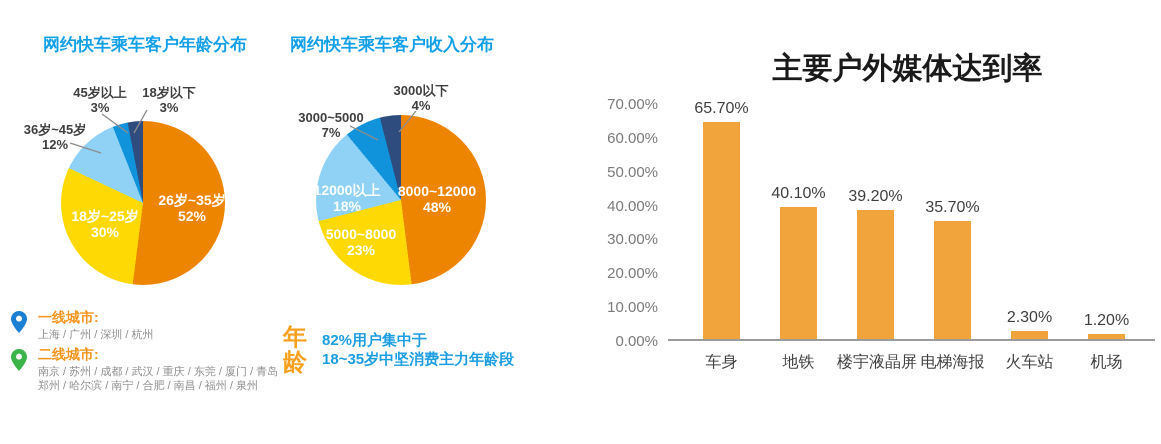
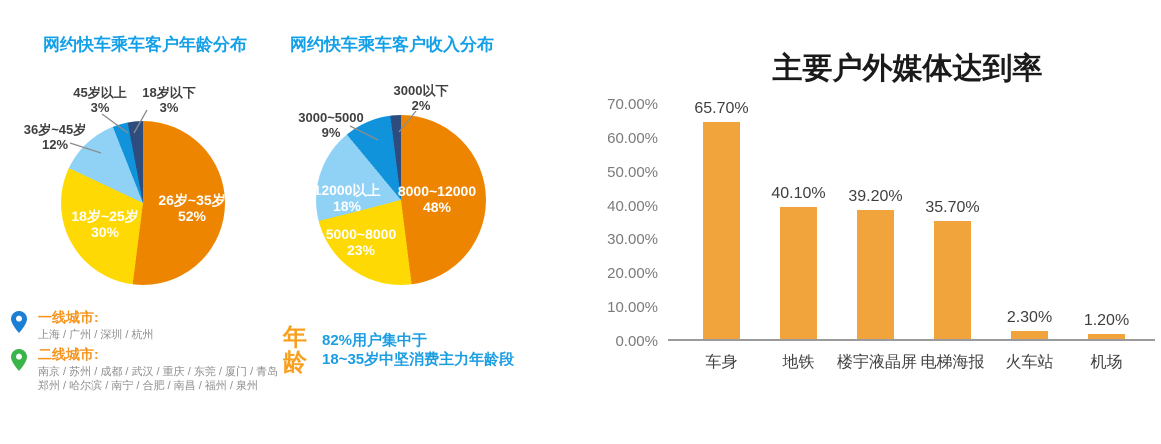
网约快车乘车客户收入分布/3000~5000: 7% -> 9%
网约快车乘车客户收入分布/3000以下: 4% -> 2%
